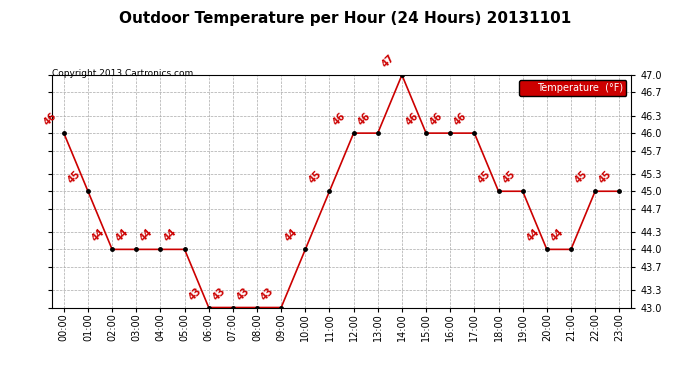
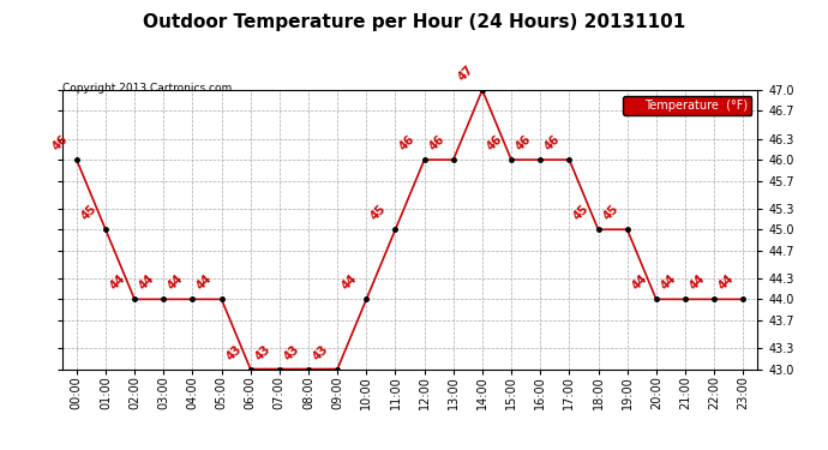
22:00: 45 -> 44
23:00: 45 -> 44
